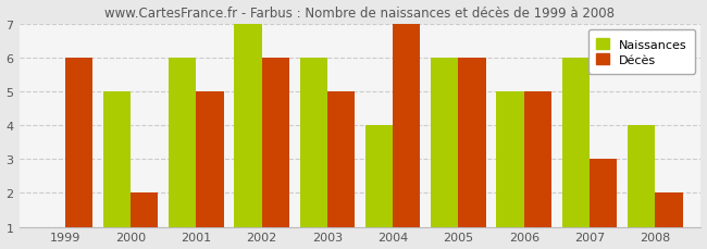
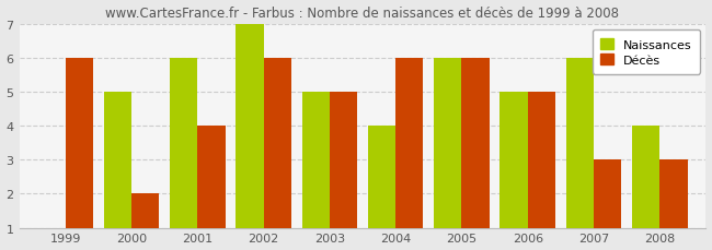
Décès/2001: 5 -> 4
Naissances/2003: 6 -> 5
Décès/2004: 7 -> 6
Décès/2008: 2 -> 3
